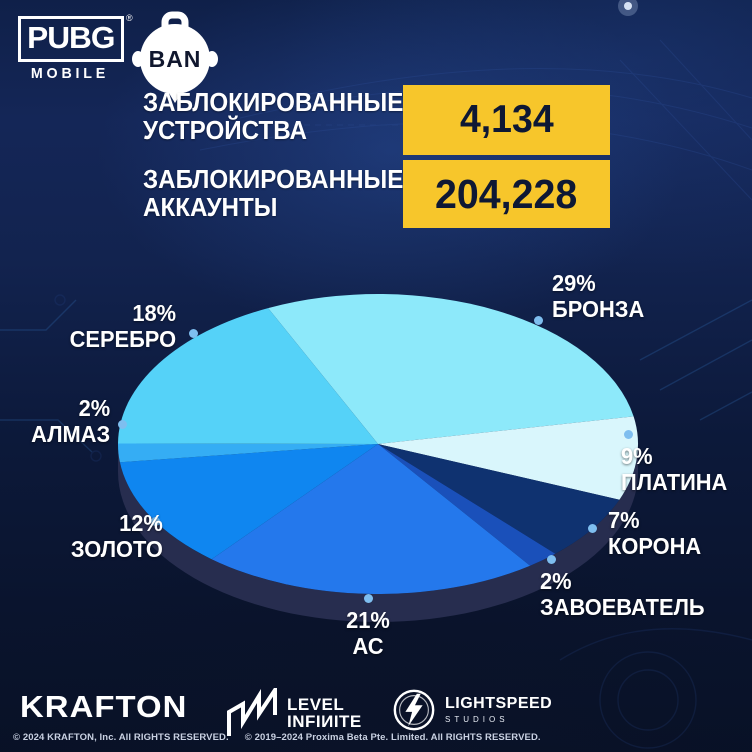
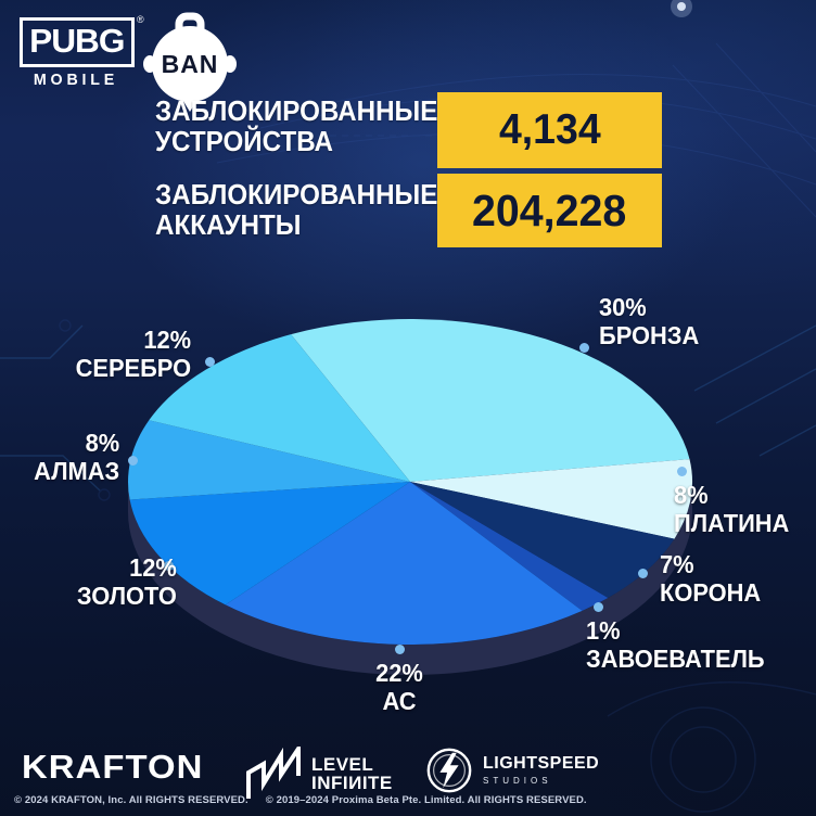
БРОНЗА: 29% -> 30%
ПЛАТИНА: 9% -> 8%
ЗАВОЕВАТЕЛЬ: 2% -> 1%
АС: 21% -> 22%
АЛМАЗ: 2% -> 8%
СЕРЕБРО: 18% -> 12%
